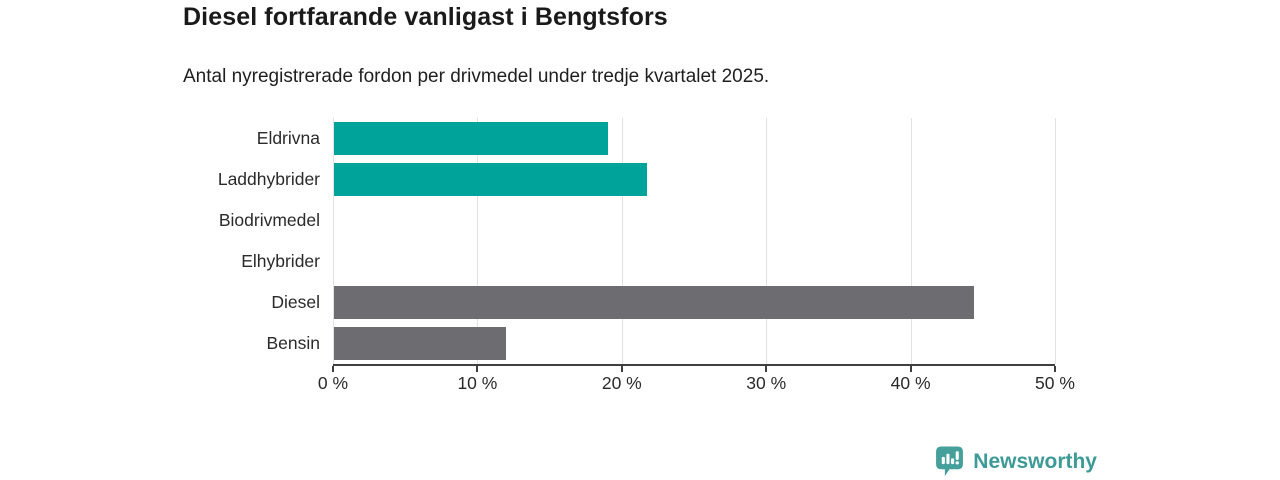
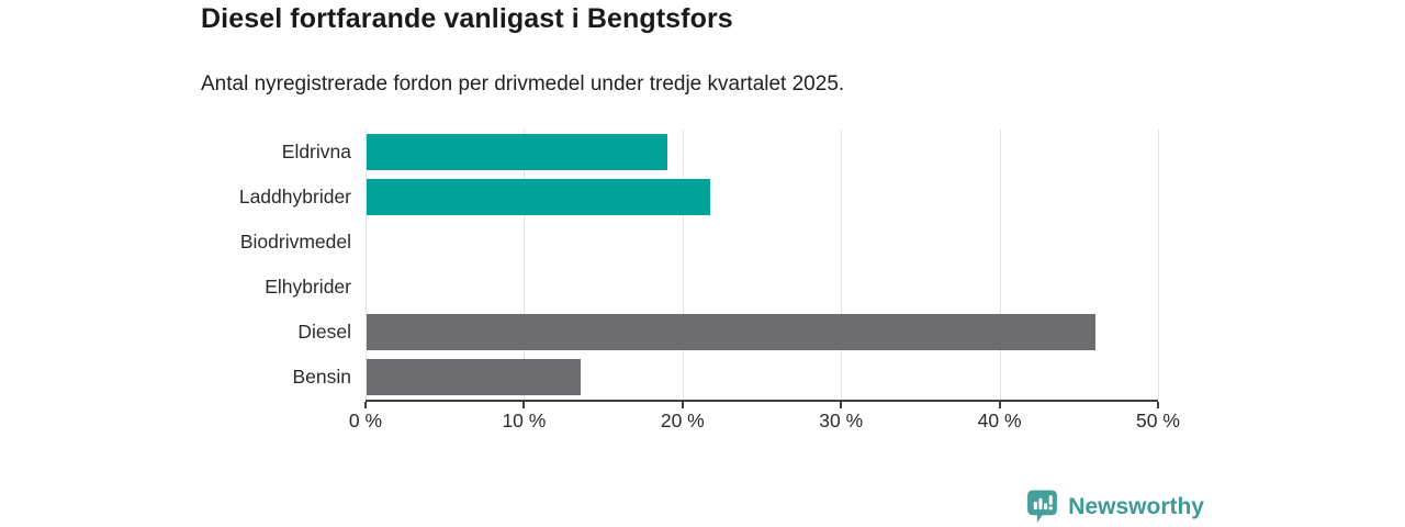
Diesel: 44.3% -> 46.0%
Bensin: 11.9% -> 13.5%
